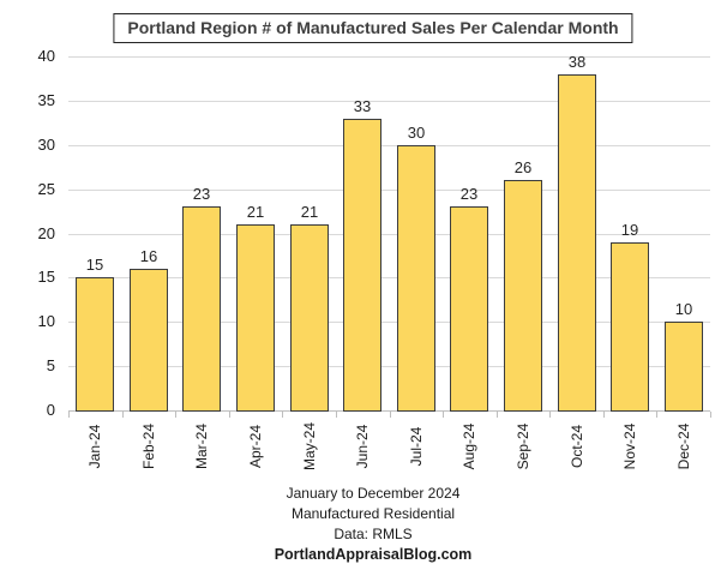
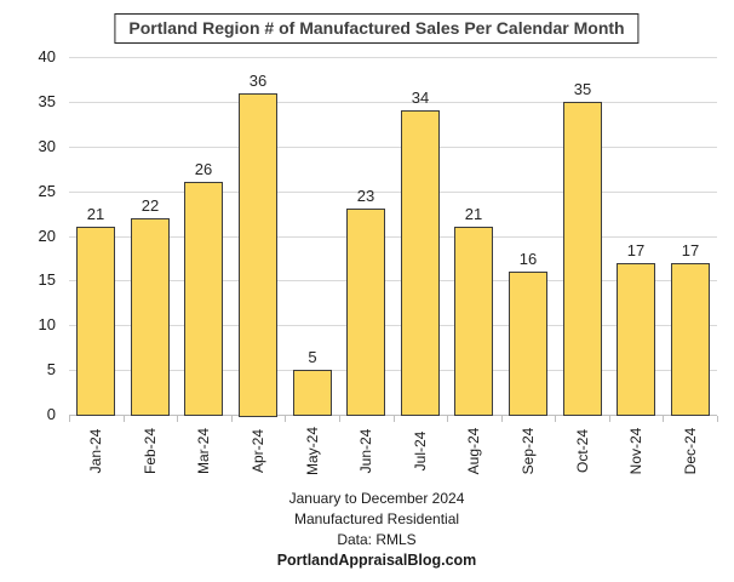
Jan-24: 15 -> 21
Feb-24: 16 -> 22
Mar-24: 23 -> 26
Apr-24: 21 -> 36
May-24: 21 -> 5
Jun-24: 33 -> 23
Jul-24: 30 -> 34
Aug-24: 23 -> 21
Sep-24: 26 -> 16
Oct-24: 38 -> 35
Nov-24: 19 -> 17
Dec-24: 10 -> 17
